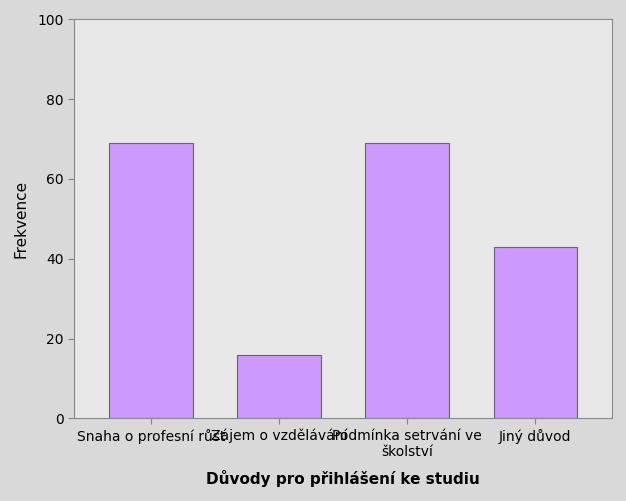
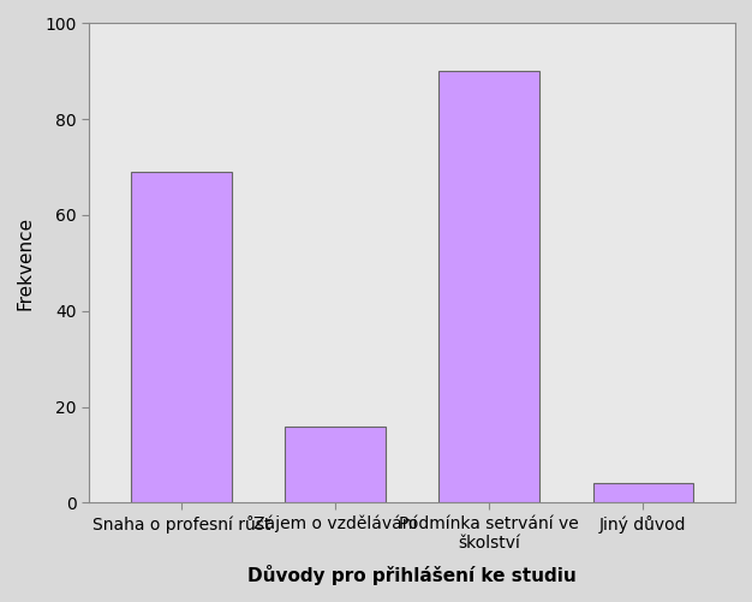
Podmínka setrvání ve školství: 69 -> 90
Jiný důvod: 43 -> 4
